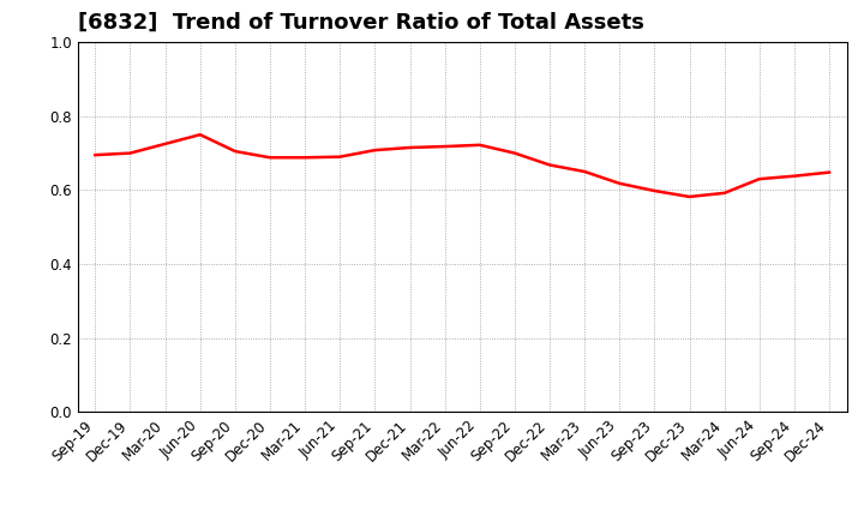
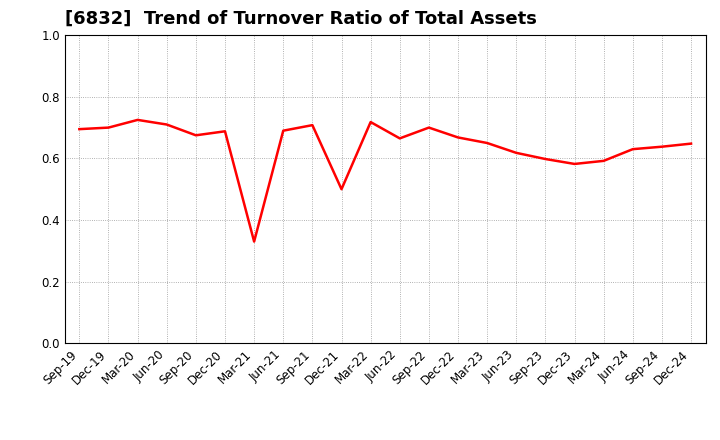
Jun-20: 0.750 -> 0.710
Sep-20: 0.705 -> 0.675
Mar-21: 0.688 -> 0.330
Dec-21: 0.715 -> 0.500
Jun-22: 0.722 -> 0.665
